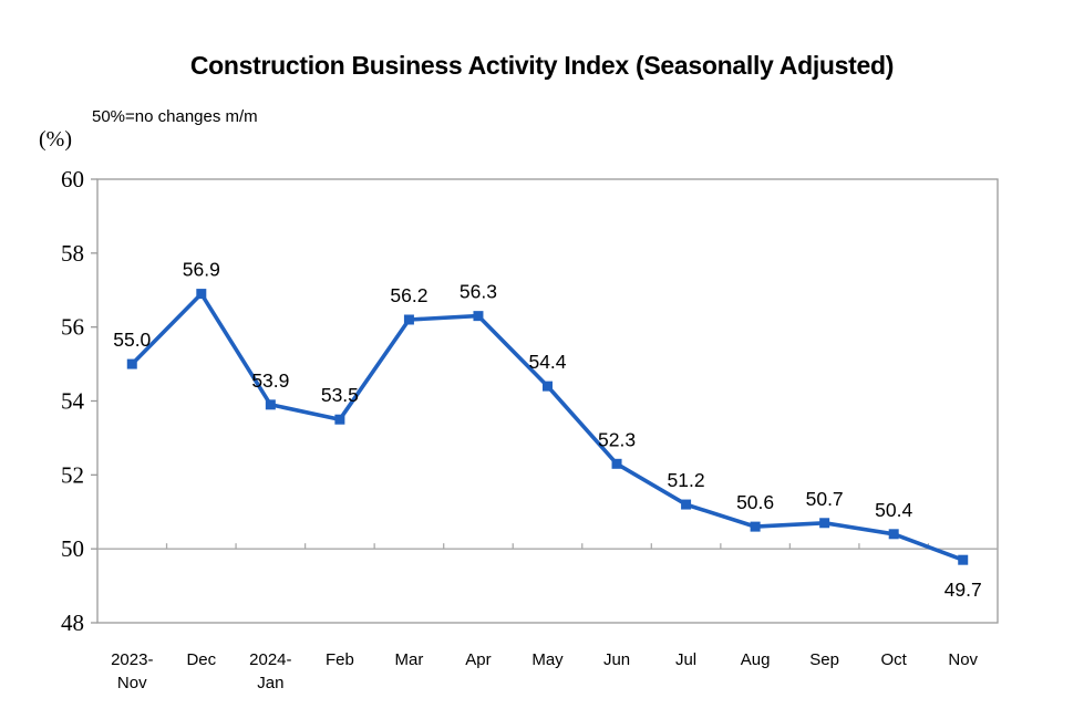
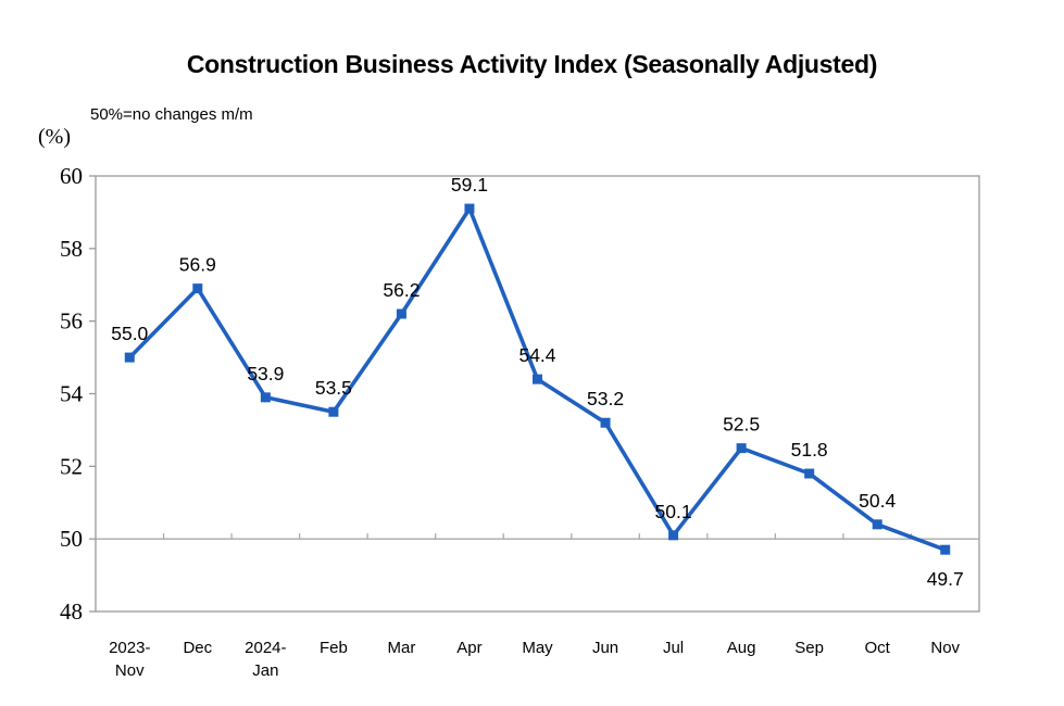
Apr: 56.3 -> 59.1
Jun: 52.3 -> 53.2
Jul: 51.2 -> 50.1
Aug: 50.6 -> 52.5
Sep: 50.7 -> 51.8
